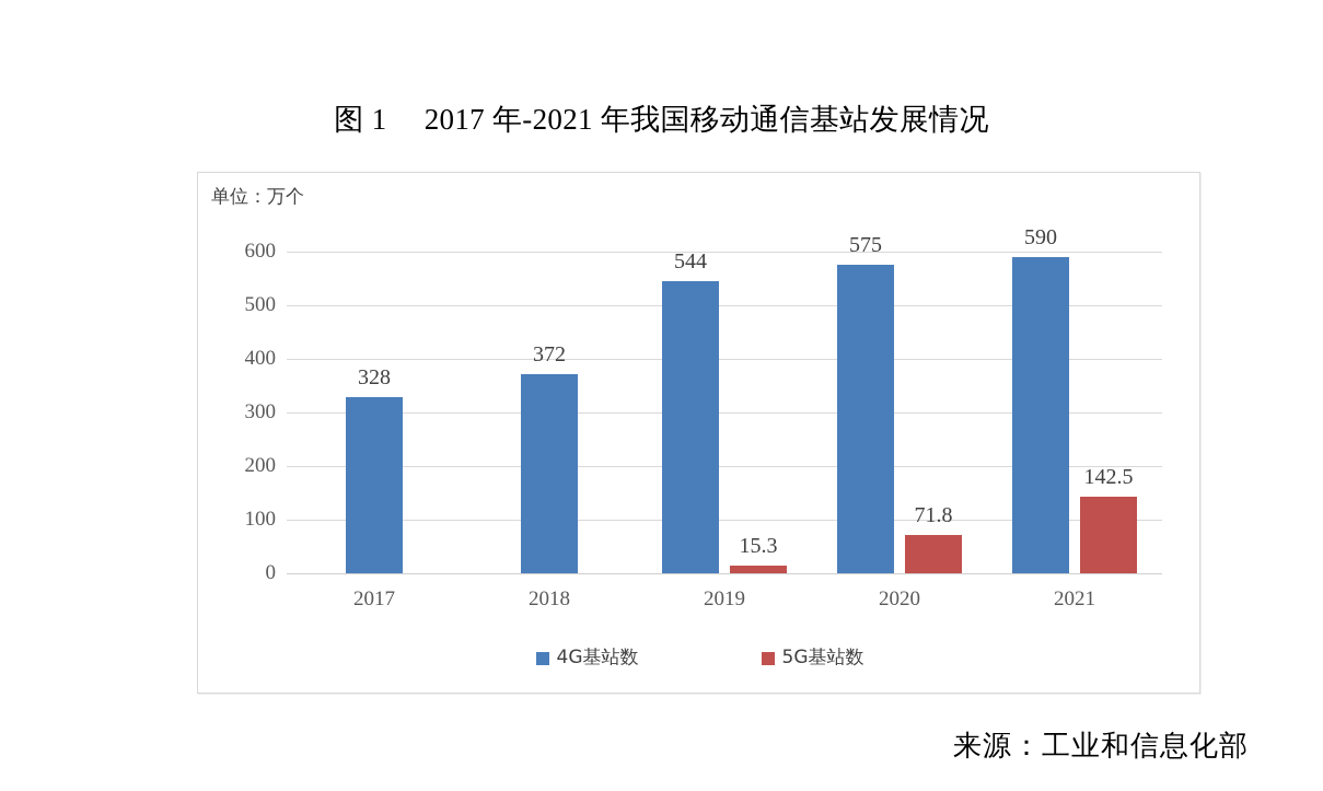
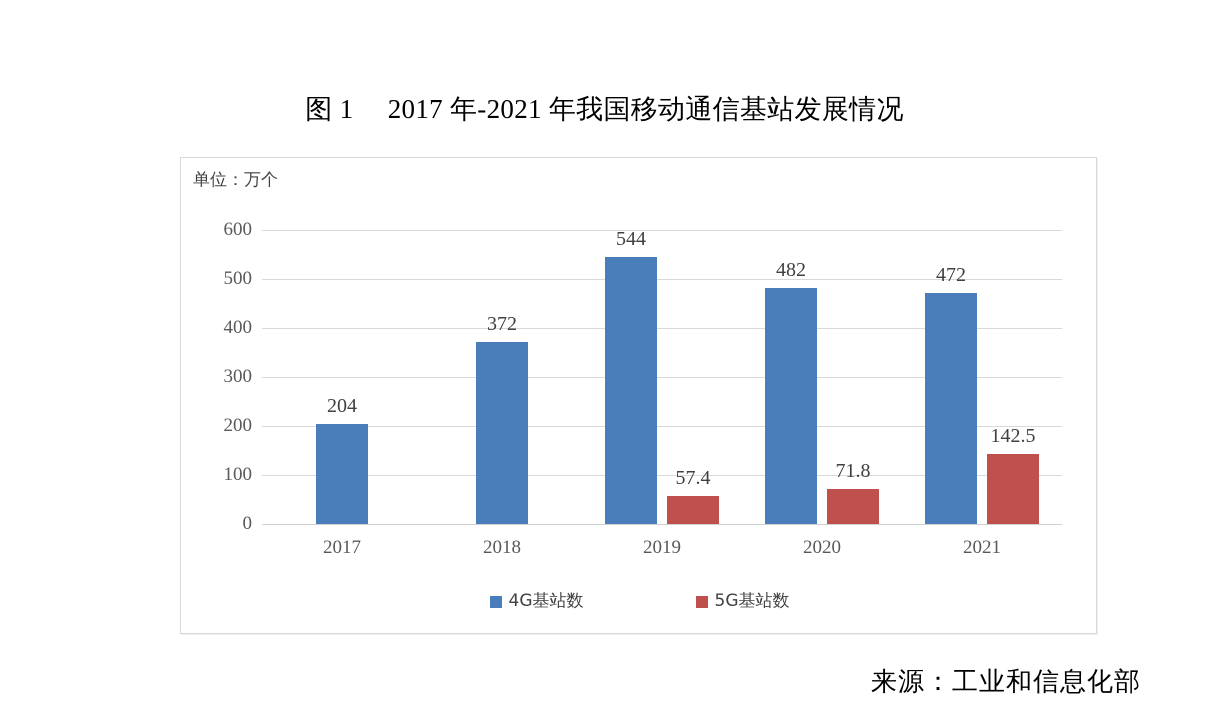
4G基站数/2017: 328 -> 204
5G基站数/2019: 15.3 -> 57.4
4G基站数/2020: 575 -> 482
4G基站数/2021: 590 -> 472
